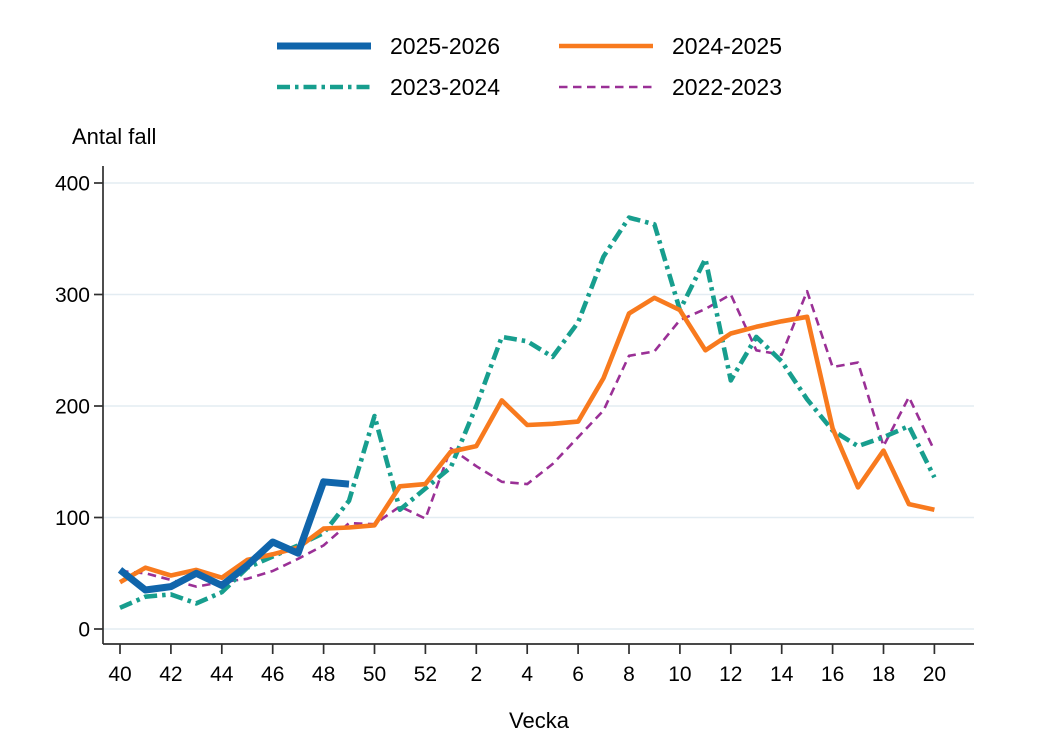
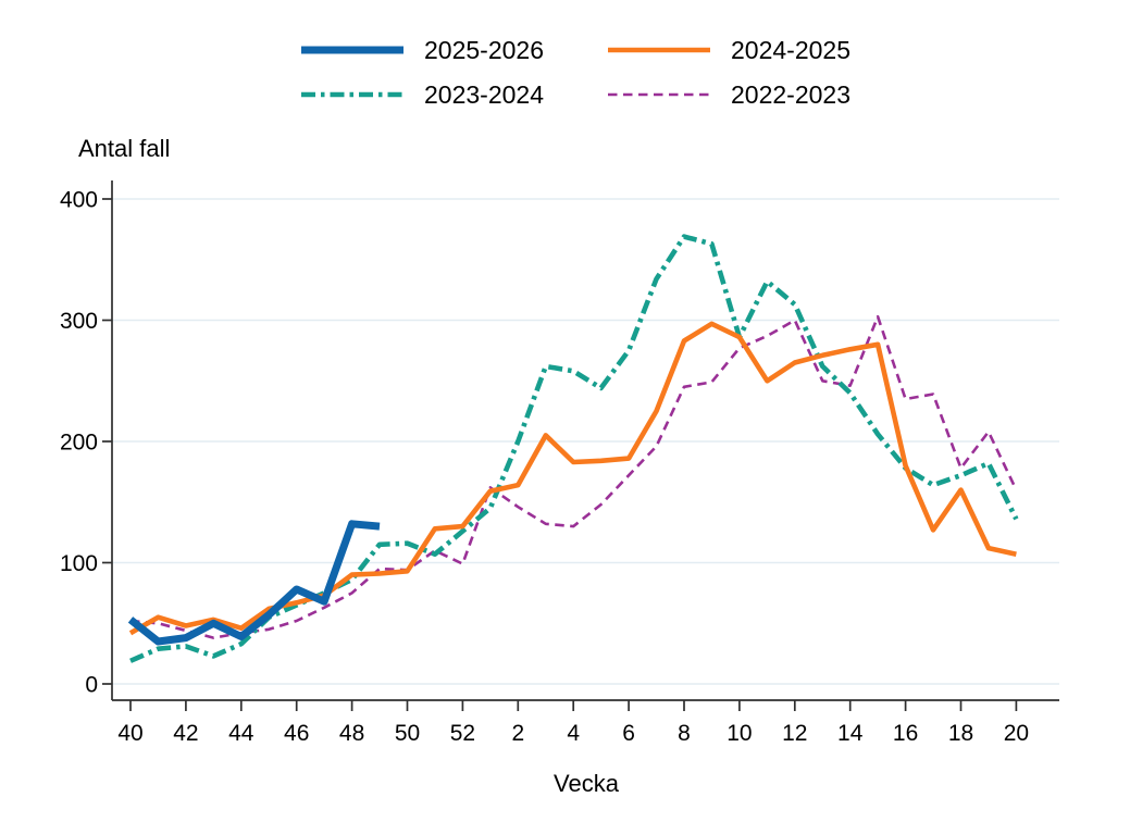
2023-2024/50: 191 -> 116
2023-2024/12: 223 -> 313
2022-2023/18: 164 -> 178
